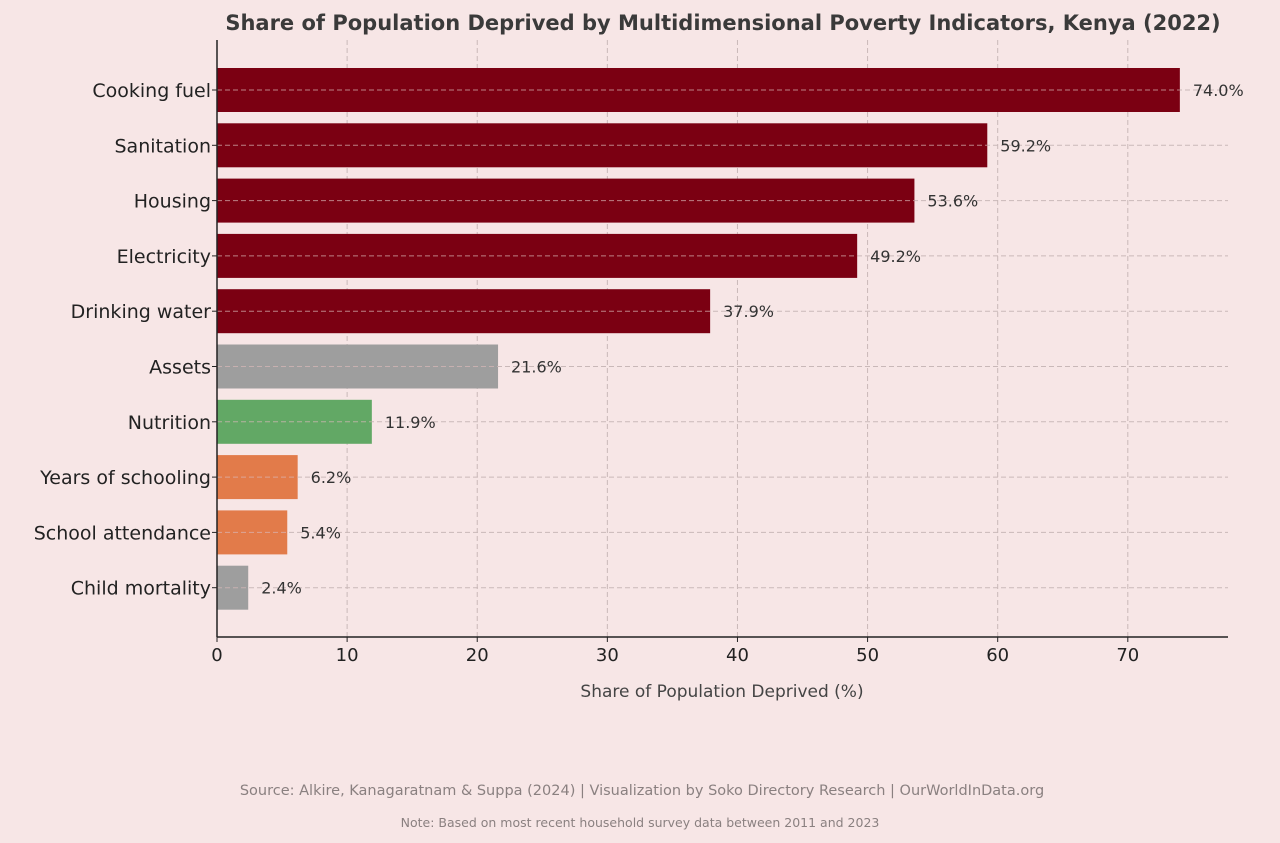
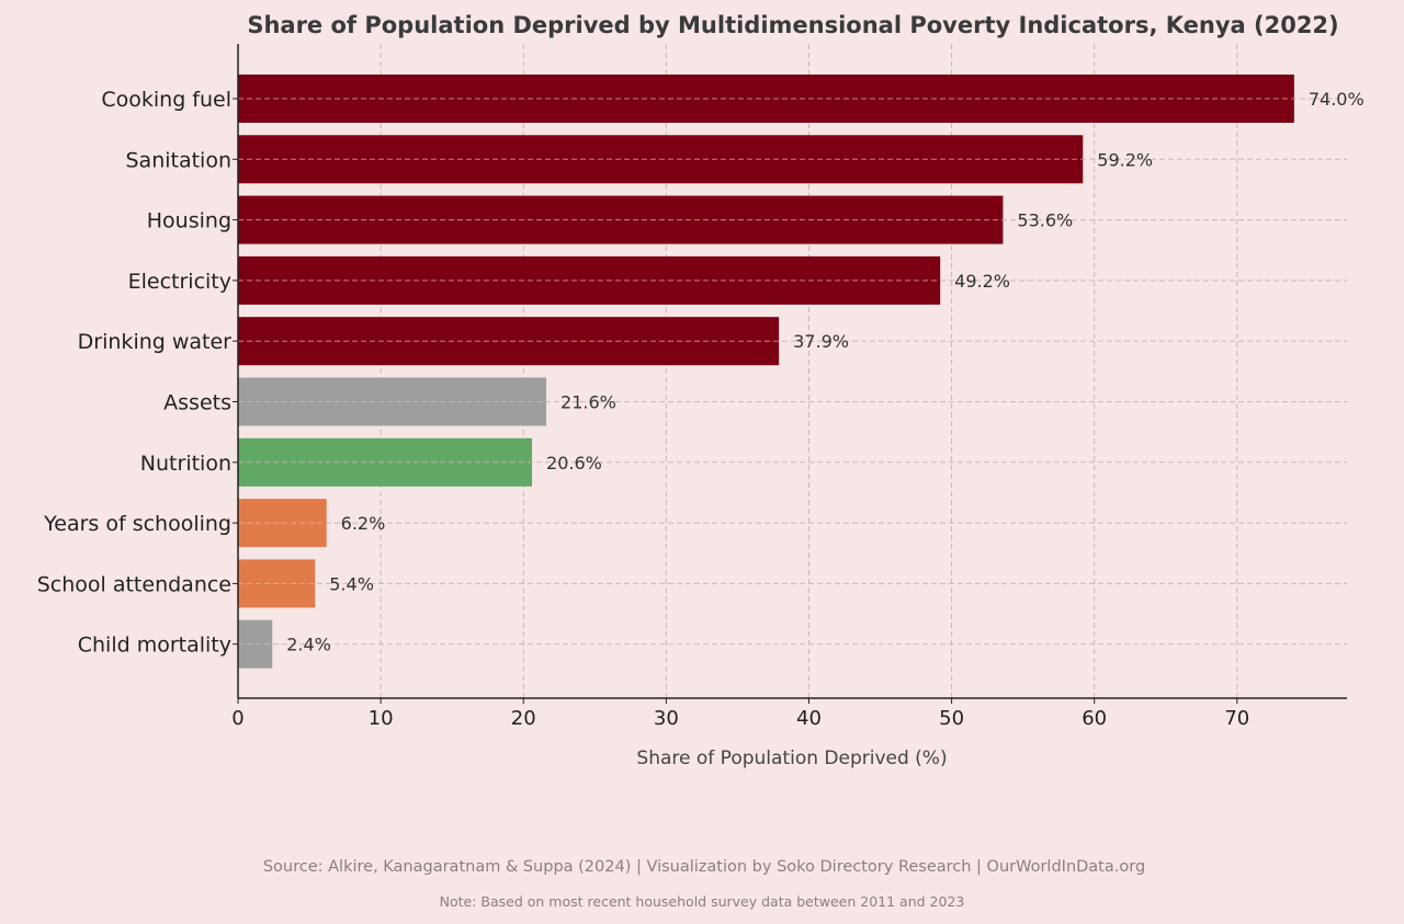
Nutrition: 11.9% -> 20.6%
